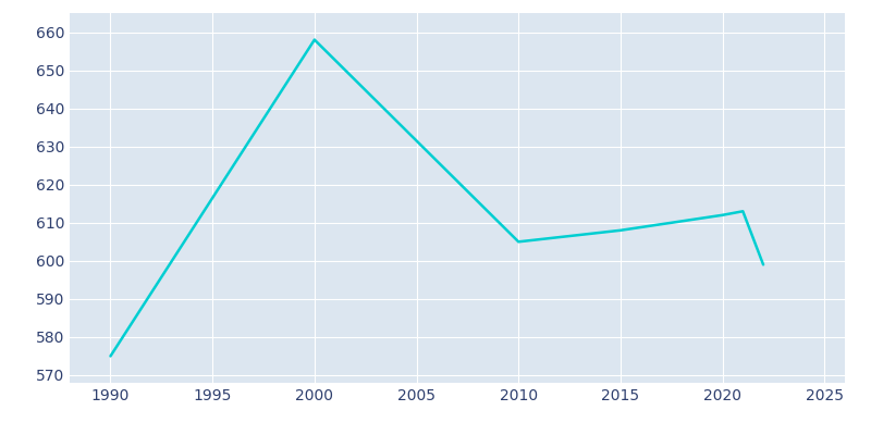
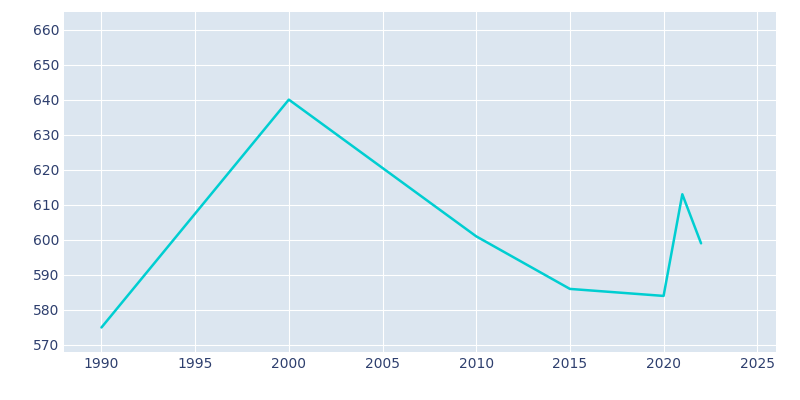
2000: 658 -> 640
2010: 605 -> 601
2015: 608 -> 586
2020: 612 -> 584
